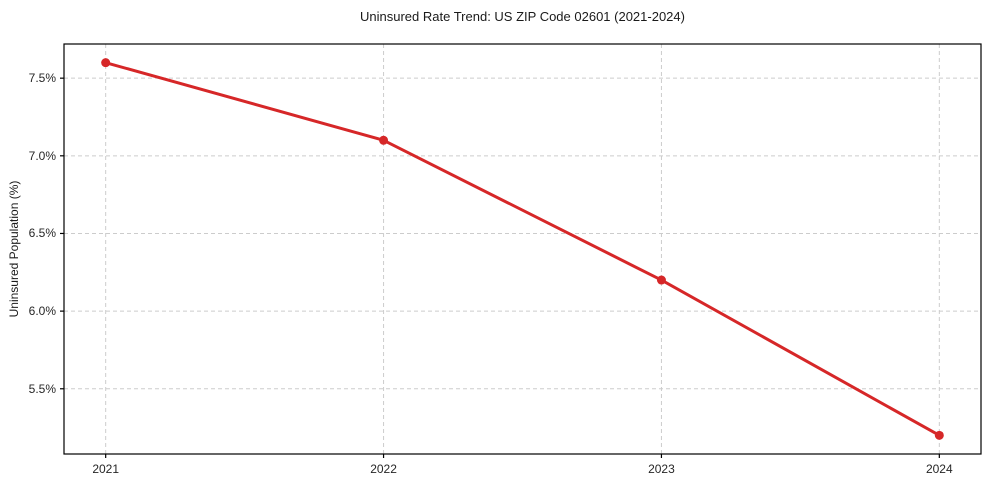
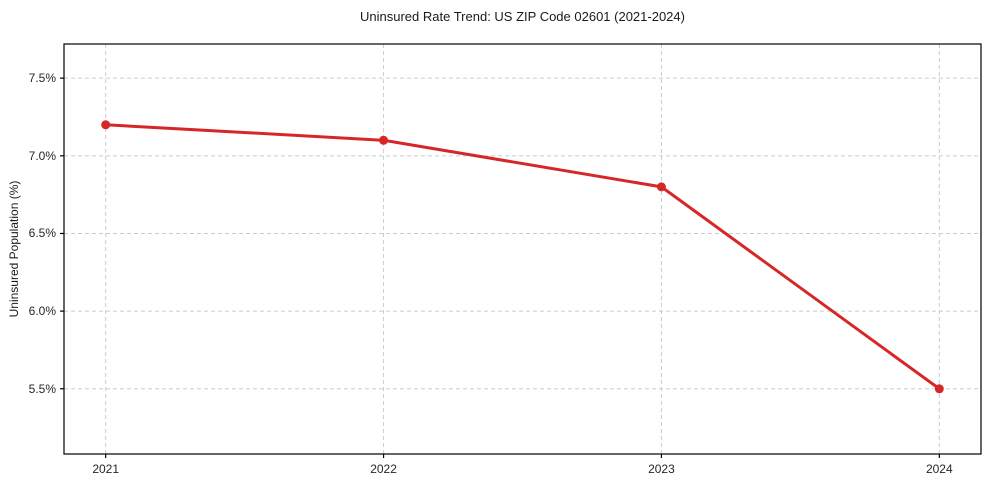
2021: 7.6% -> 7.2%
2023: 6.2% -> 6.8%
2024: 5.2% -> 5.5%
